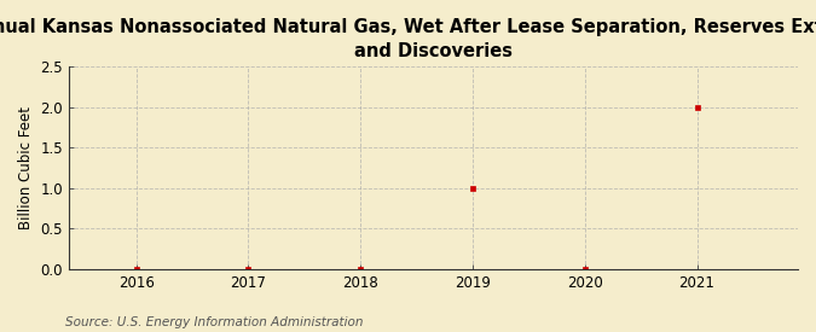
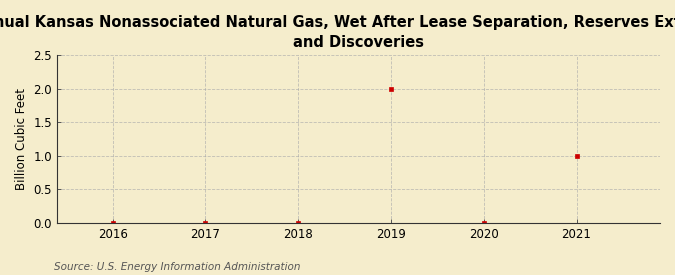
2019: 1 -> 2
2021: 2 -> 1
